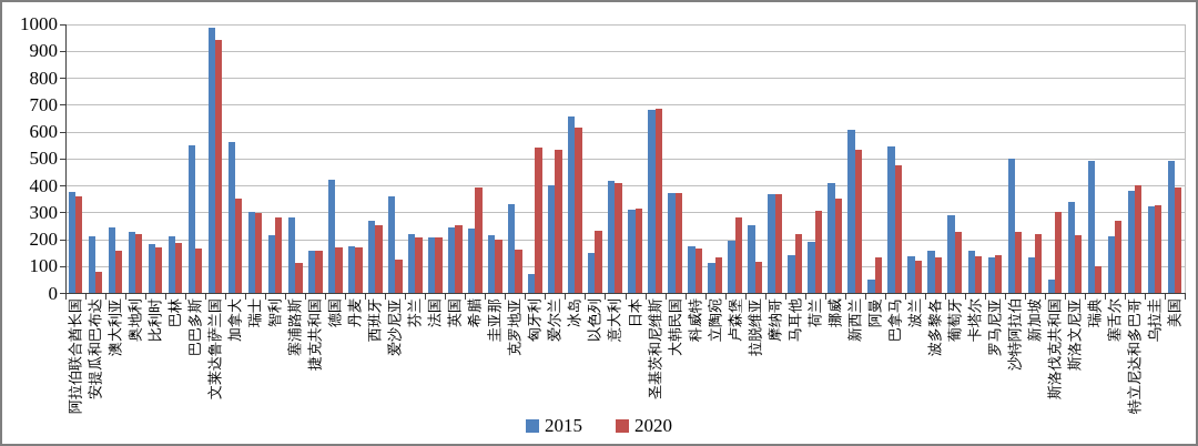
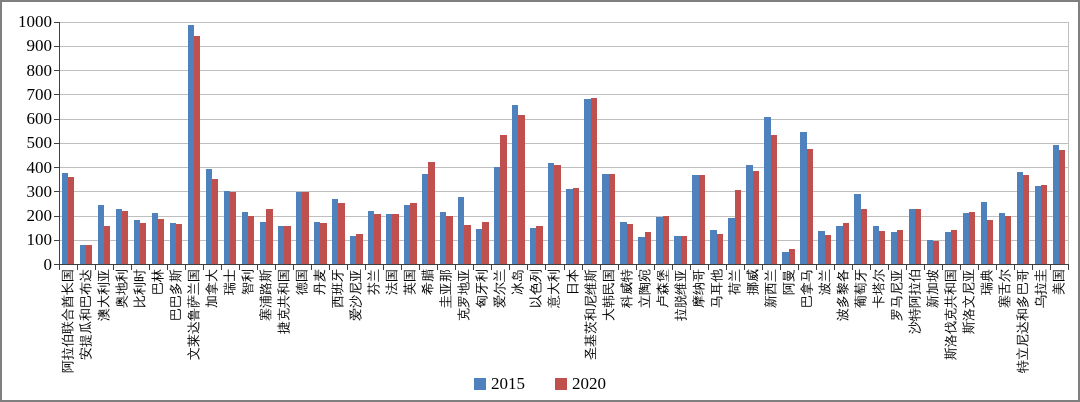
2015/安提瓜和巴布达: 210 -> 80
2015/巴巴多斯: 550 -> 170
2015/加拿大: 560 -> 390
2020/智利: 280 -> 200
2015/塞浦路斯: 280 -> 180
2020/塞浦路斯: 110 -> 220
2015/德国: 420 -> 300
2020/德国: 170 -> 300
2015/爱沙尼亚: 360 -> 120
2015/希腊: 240 -> 370
2020/希腊: 390 -> 420
2015/克罗地亚: 330 -> 280
2015/匈牙利: 70 -> 140
2020/匈牙利: 540 -> 180
2020/以色列: 230 -> 160
2020/卢森堡: 280 -> 200
2015/拉脱维亚: 250 -> 120
2020/马耳他: 220 -> 120
2020/挪威: 350 -> 380
2020/阿曼: 130 -> 60
2020/波多黎各: 130 -> 170
2015/沙特阿拉伯: 500 -> 220
2015/新加坡: 130 -> 100
2020/新加坡: 220 -> 100
2015/斯洛伐克共和国: 50 -> 130
2020/斯洛伐克共和国: 300 -> 140
2015/斯洛文尼亚: 340 -> 210
2015/瑞典: 490 -> 260
2020/瑞典: 100 -> 180
2020/塞舌尔: 270 -> 200
2020/特立尼达和多巴哥: 400 -> 360
2020/美国: 390 -> 470
